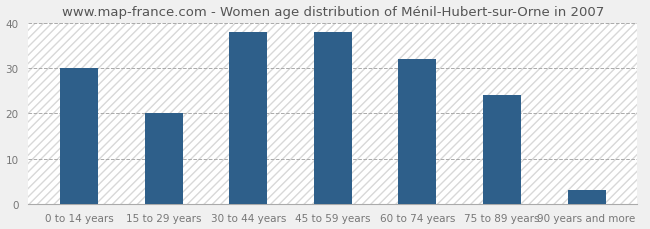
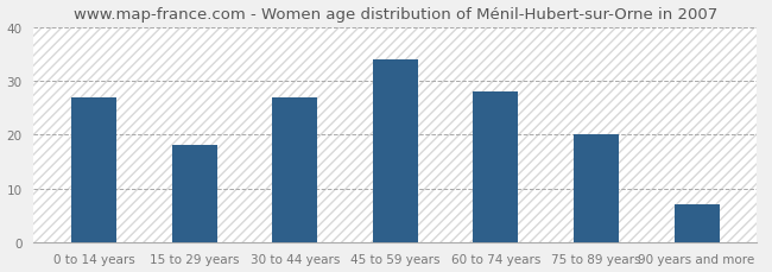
0 to 14 years: 30 -> 27
15 to 29 years: 20 -> 18
30 to 44 years: 38 -> 27
45 to 59 years: 38 -> 34
60 to 74 years: 32 -> 28
75 to 89 years: 24 -> 20
90 years and more: 3 -> 7
